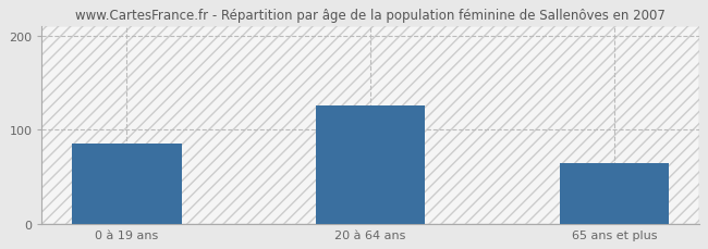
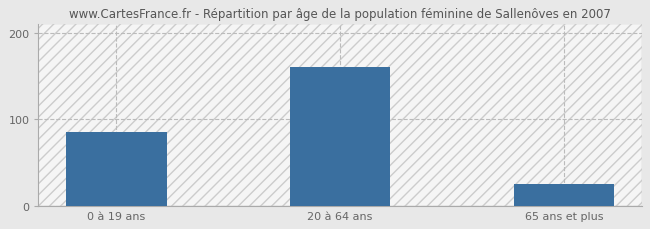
20 à 64 ans: 126 -> 160
65 ans et plus: 64 -> 25
